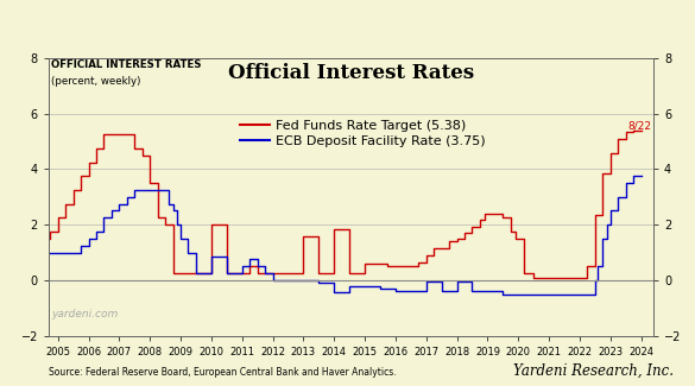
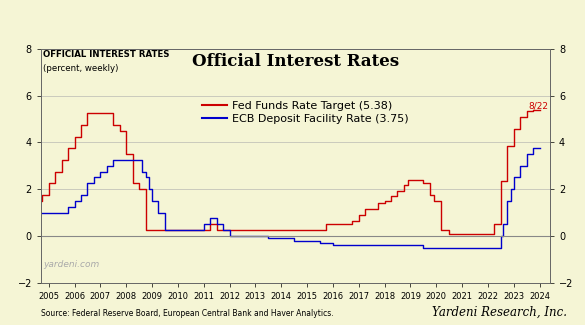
Fed Funds Rate Target (5.38)/2010: 2.00 -> 0.25
ECB Deposit Facility Rate (3.75)/2010: 0.85 -> 0.25
Fed Funds Rate Target (5.38)/2013: 1.60 -> 0.25
Fed Funds Rate Target (5.38)/2014: 1.85 -> 0.25
ECB Deposit Facility Rate (3.75)/2014: -0.45 -> -0.10
Fed Funds Rate Target (5.38)/2015: 0.60 -> 0.25
ECB Deposit Facility Rate (3.75)/2017: -0.05 -> -0.40
ECB Deposit Facility Rate (3.75)/2018: -0.05 -> -0.40
